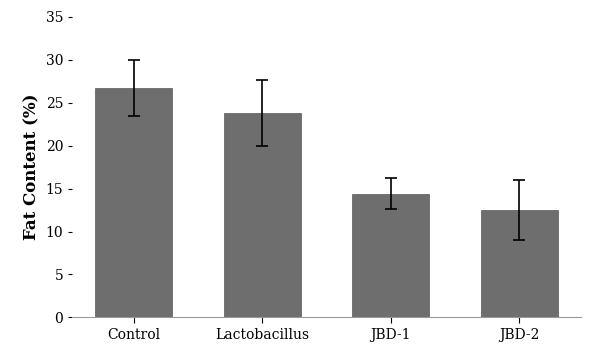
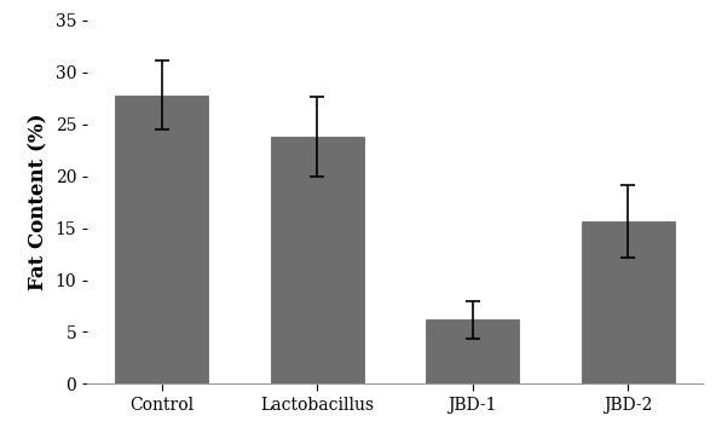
Control: 26.7 -> 27.8
JBD-1: 14.4 -> 6.2
JBD-2: 12.5 -> 15.6
